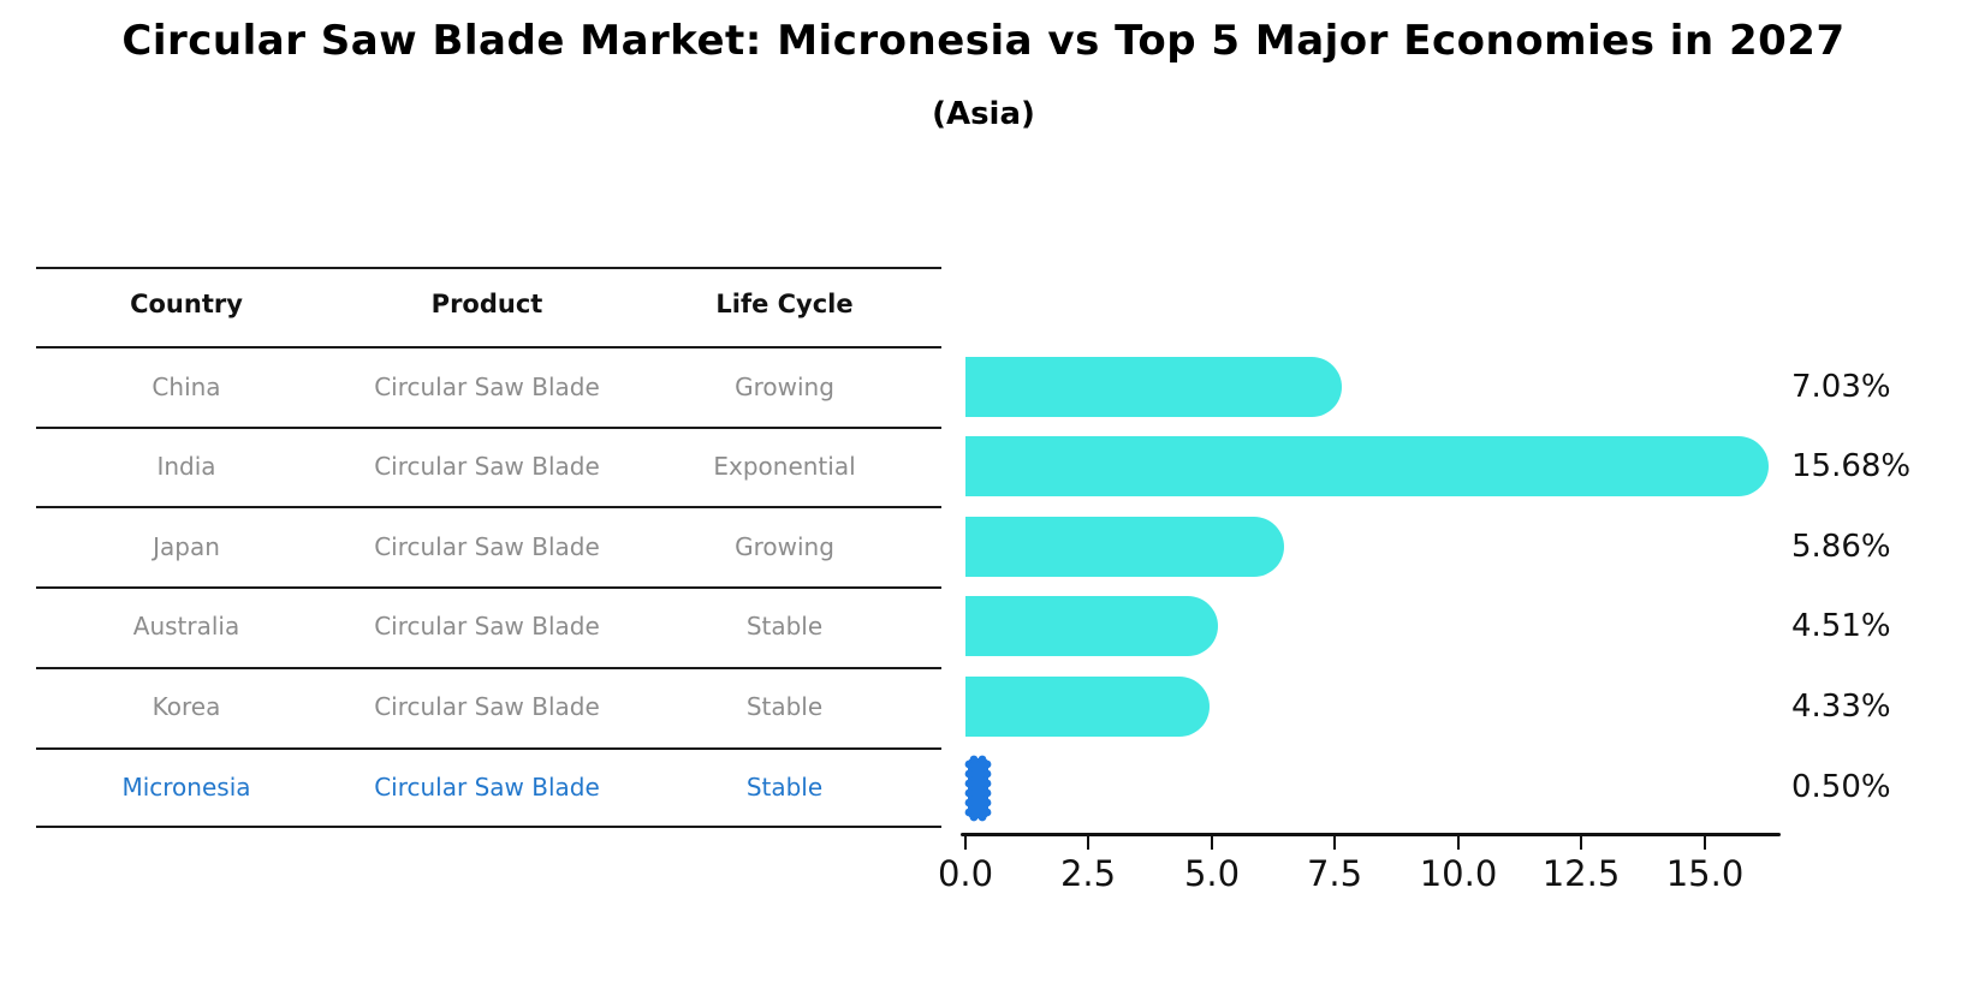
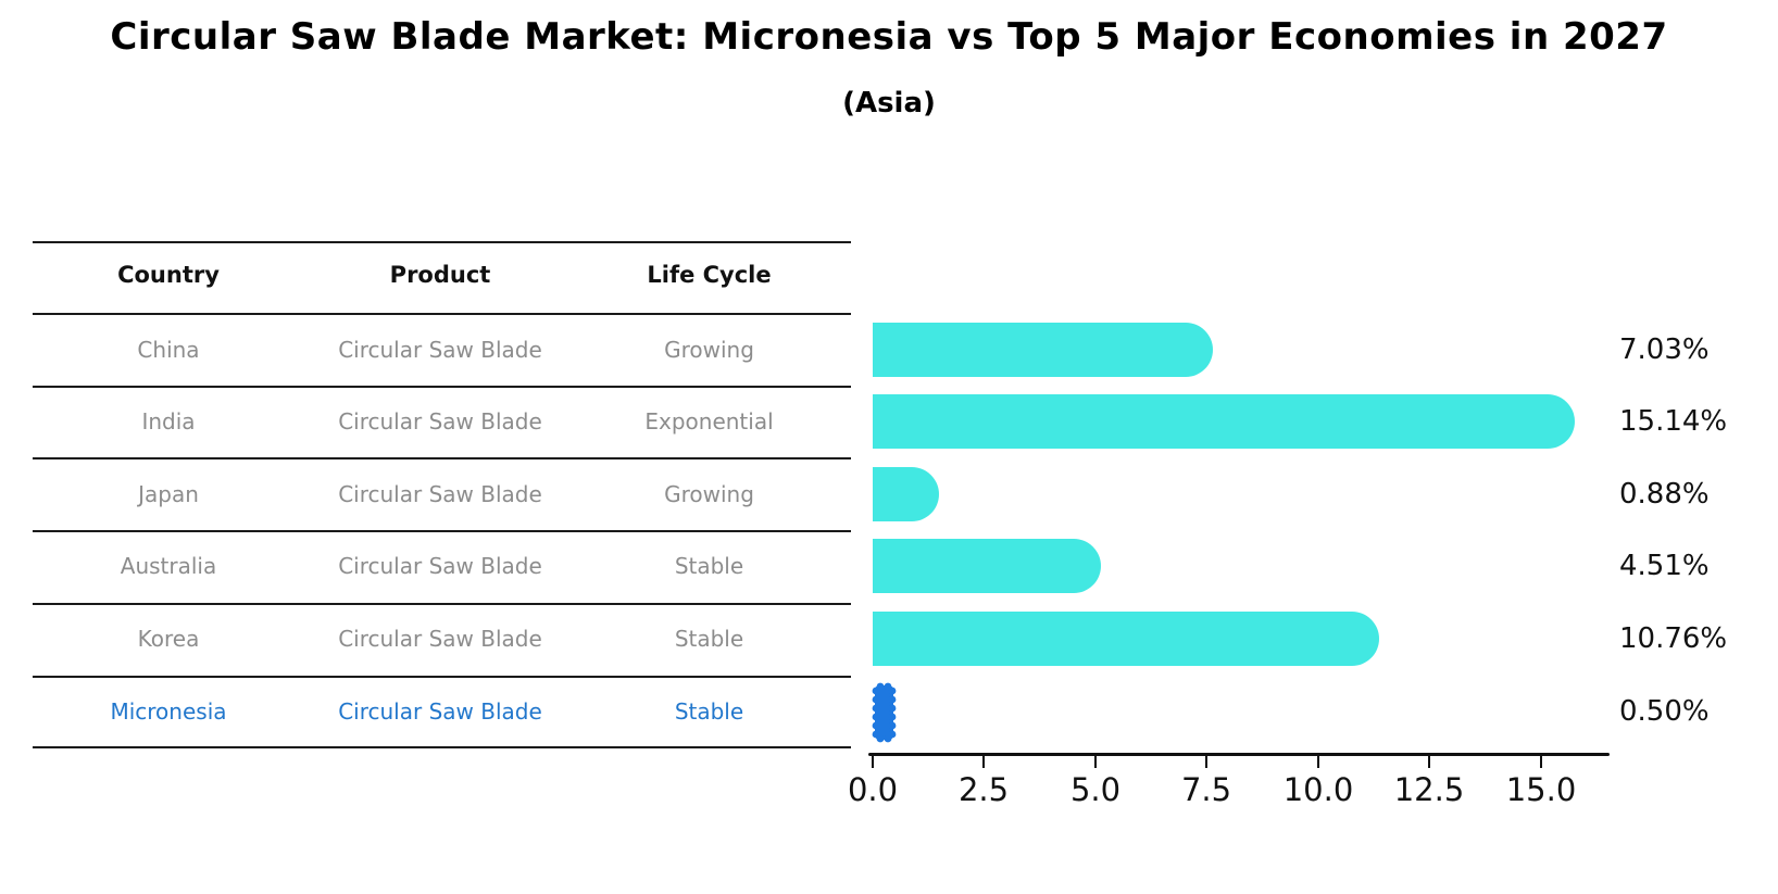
India: 15.68% -> 15.14%
Japan: 5.86% -> 0.88%
Korea: 4.33% -> 10.76%
